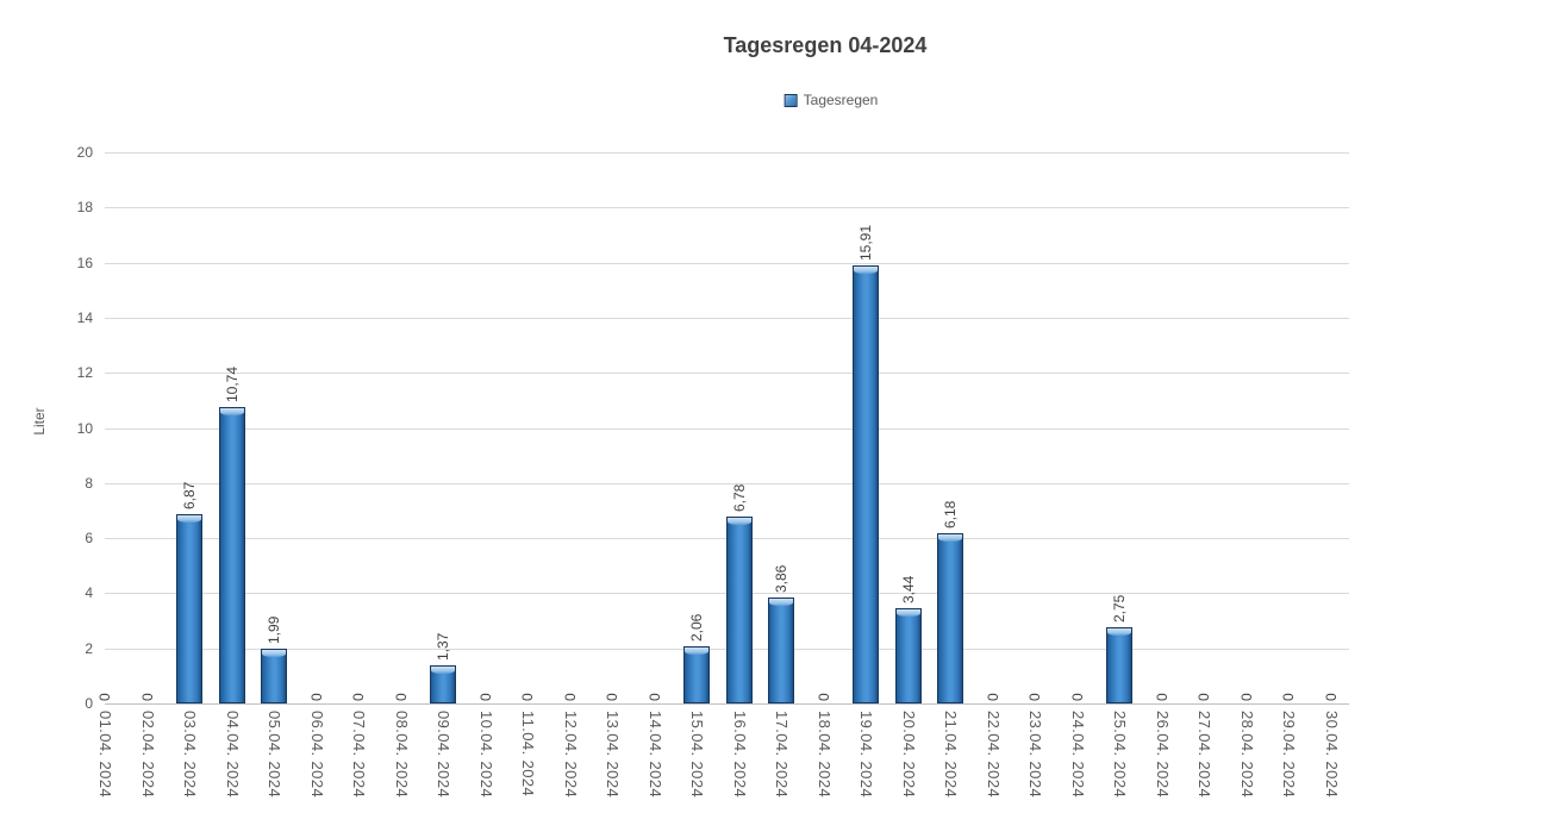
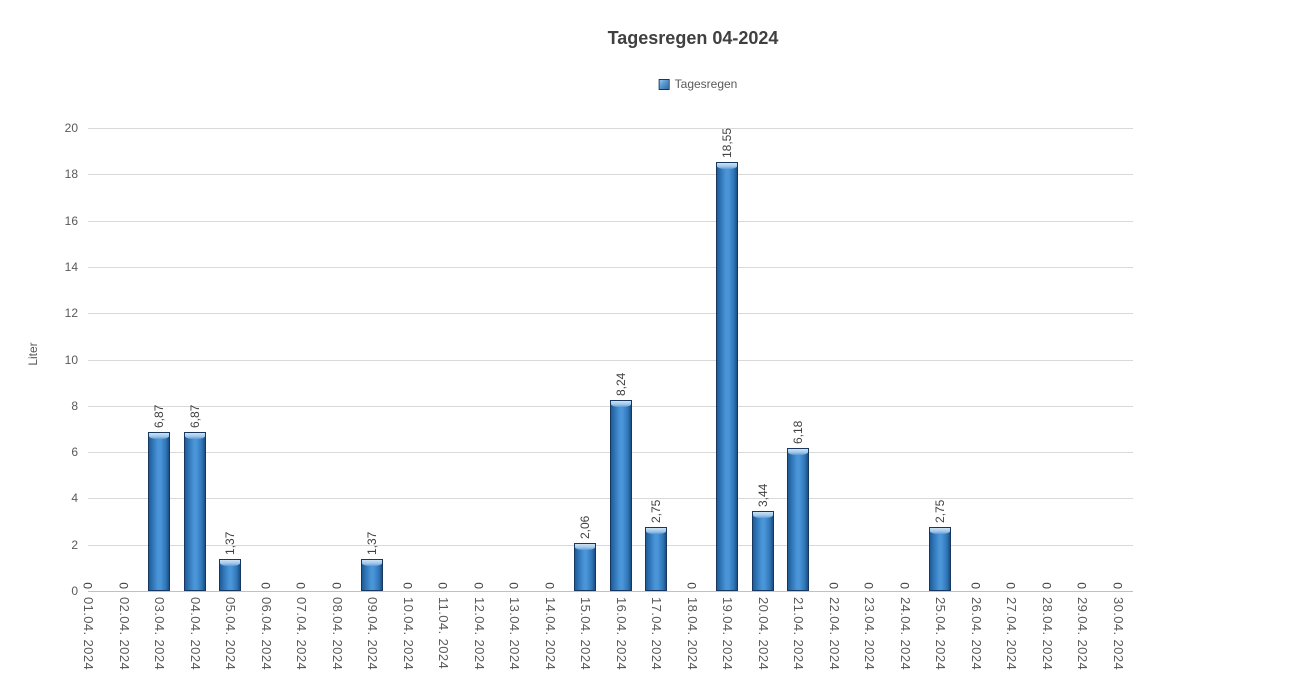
04.04. 2024: 10,74 -> 6,87
05.04. 2024: 1,99 -> 1,37
16.04. 2024: 6,78 -> 8,24
17.04. 2024: 3,86 -> 2,75
19.04. 2024: 15,91 -> 18,55
